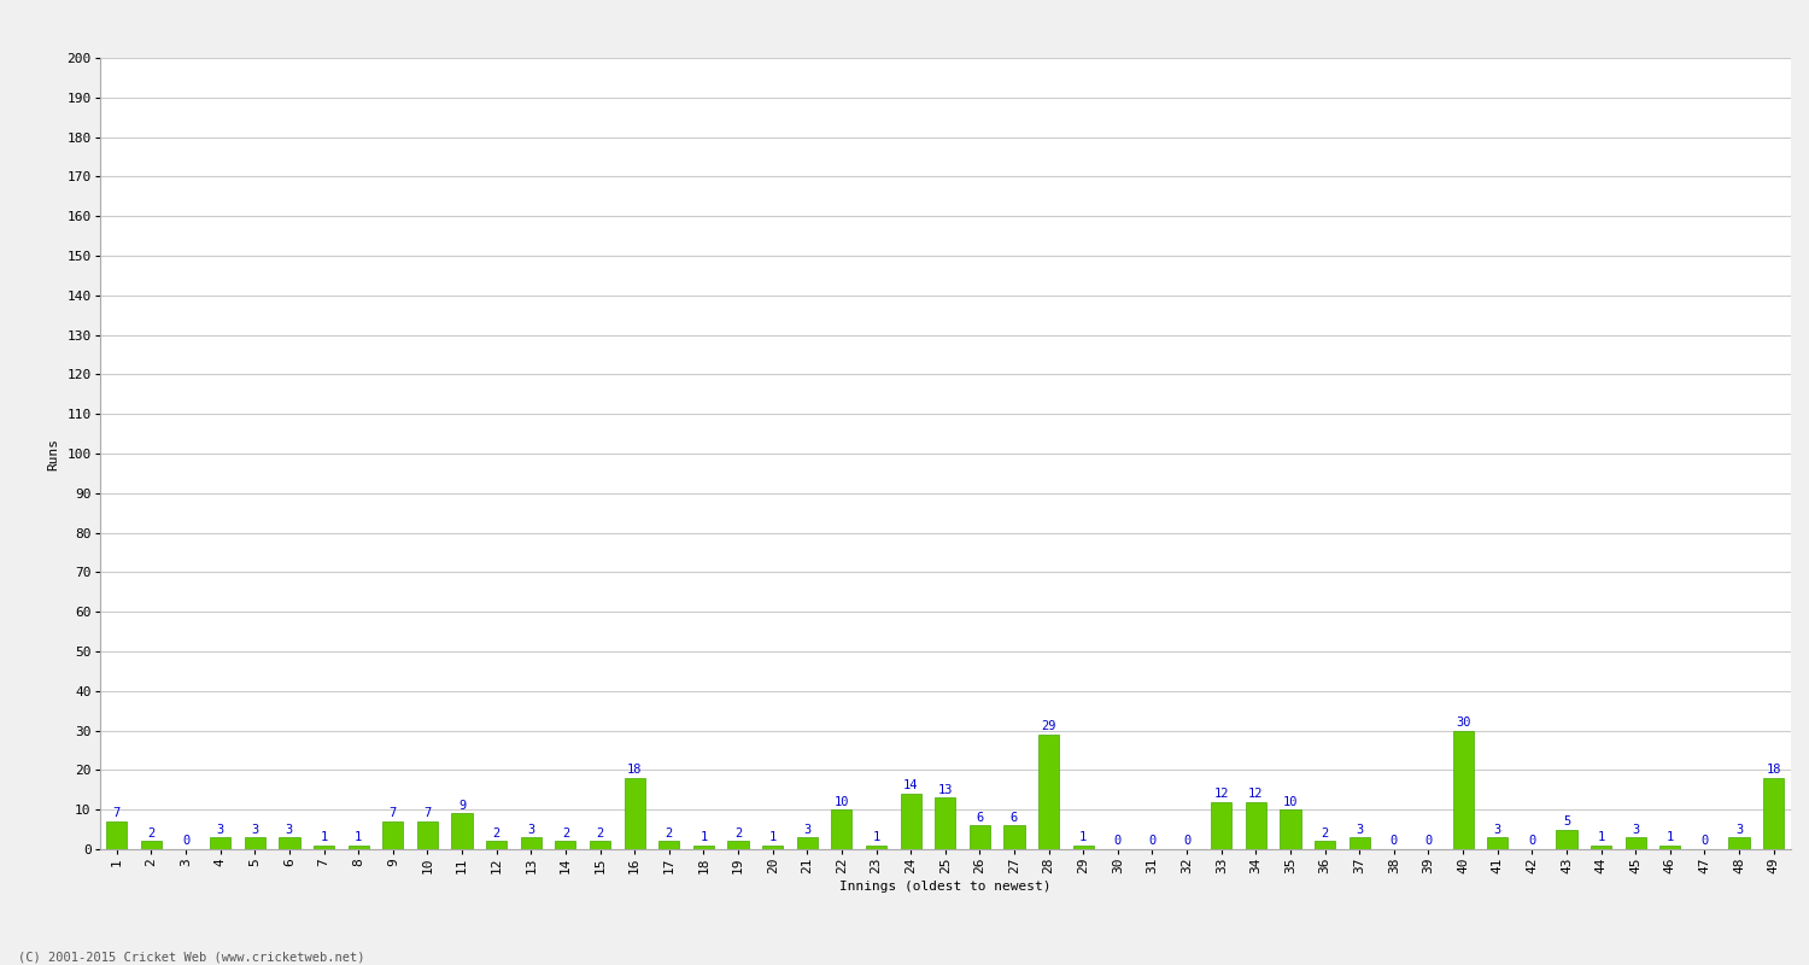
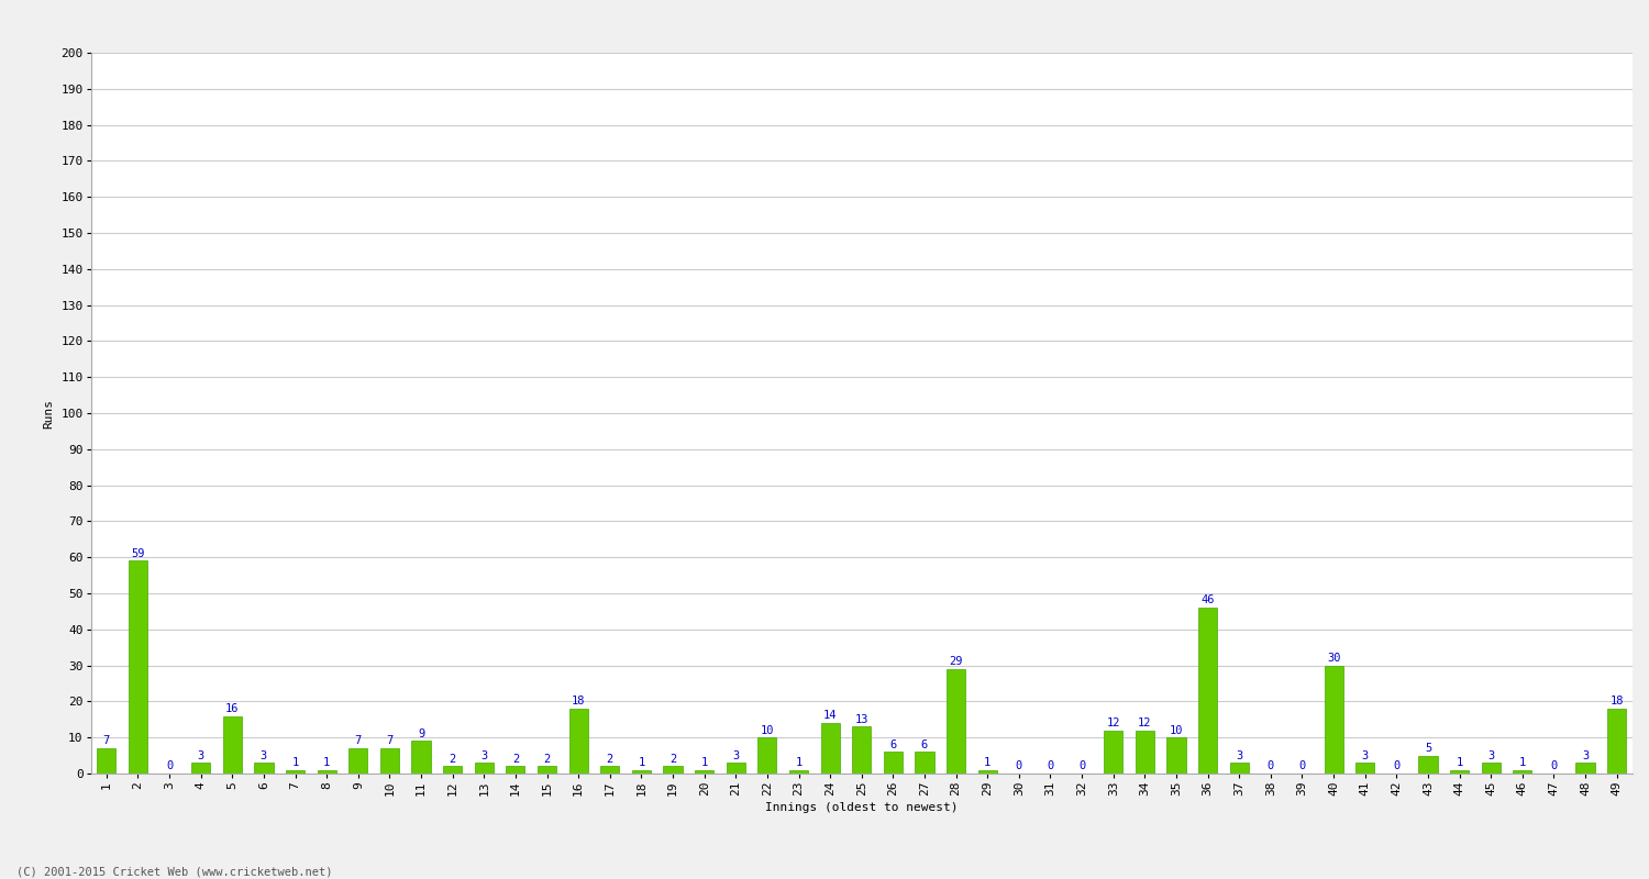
2: 2 -> 59
5: 3 -> 16
36: 2 -> 46
